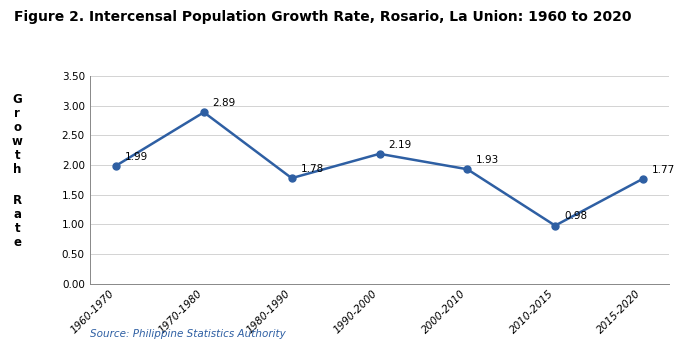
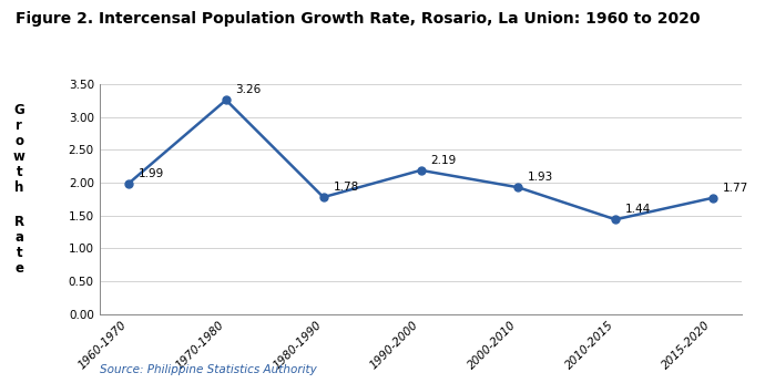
1970-1980: 2.89 -> 3.26
2010-2015: 0.98 -> 1.44
